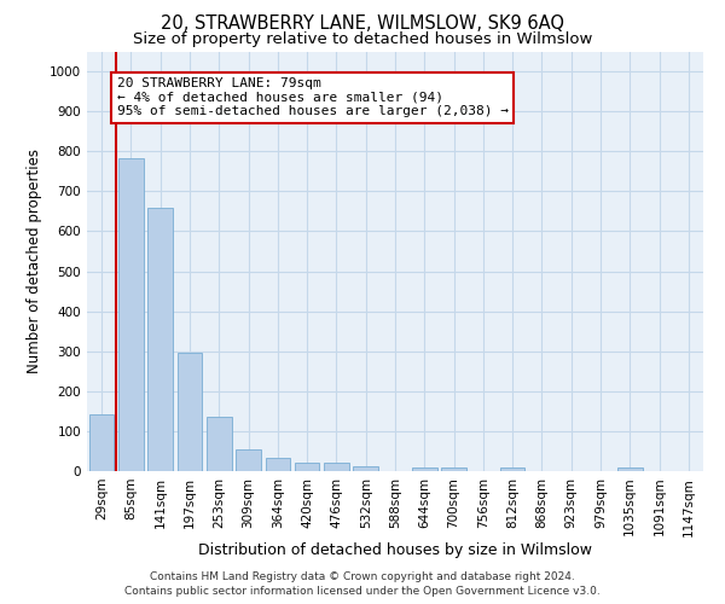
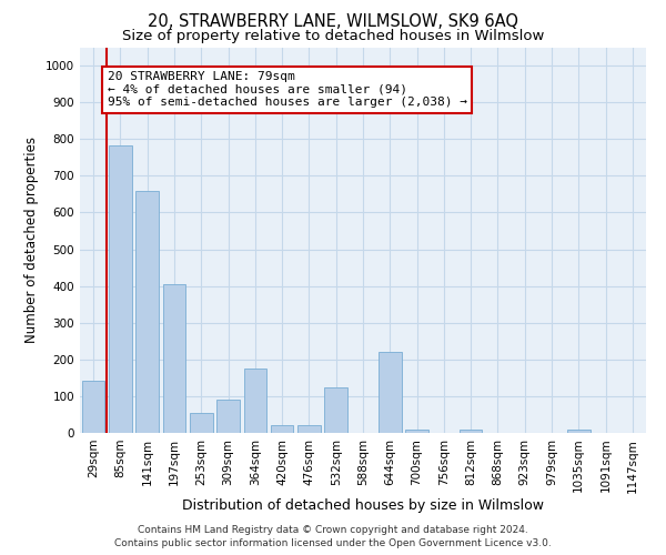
197sqm: 295 -> 405
253sqm: 136 -> 55
309sqm: 53 -> 90
364sqm: 33 -> 175
532sqm: 12 -> 125
644sqm: 10 -> 220
